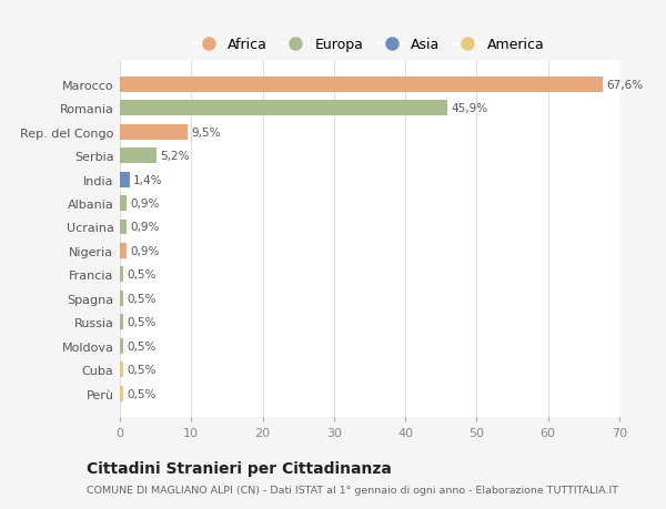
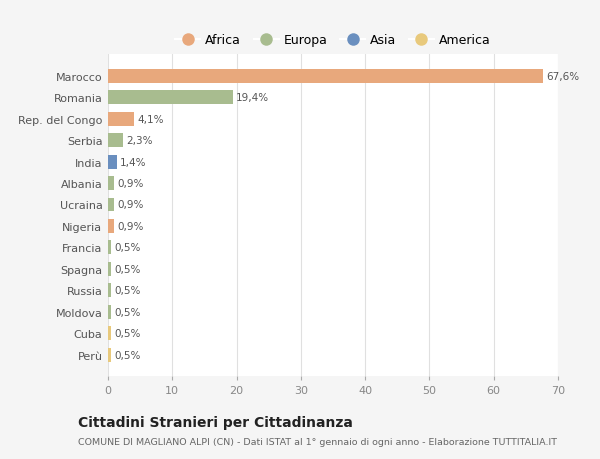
Romania: 45,9% -> 19,4%
Rep. del Congo: 9,5% -> 4,1%
Serbia: 5,2% -> 2,3%
